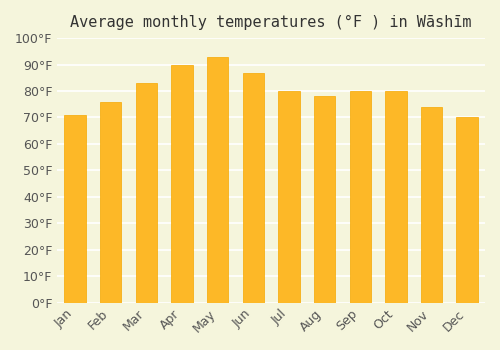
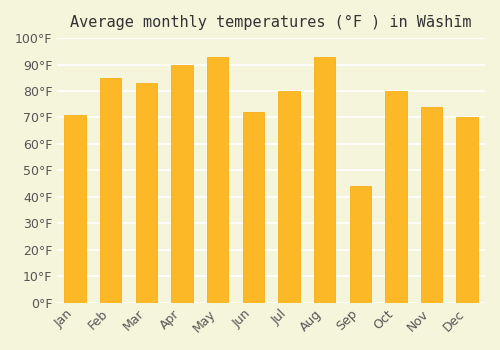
Feb: 76°F -> 85°F
Jun: 87°F -> 72°F
Aug: 78°F -> 93°F
Sep: 80°F -> 44°F
